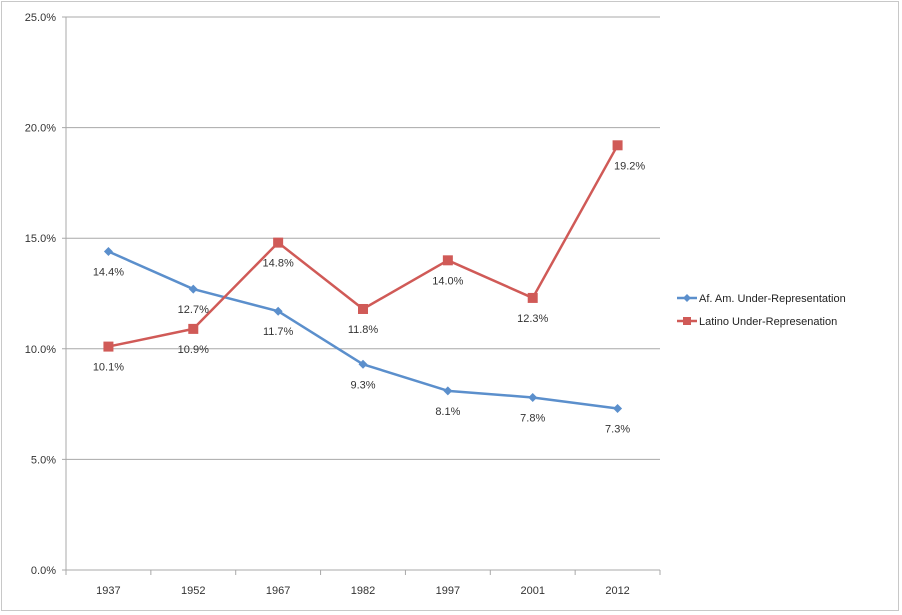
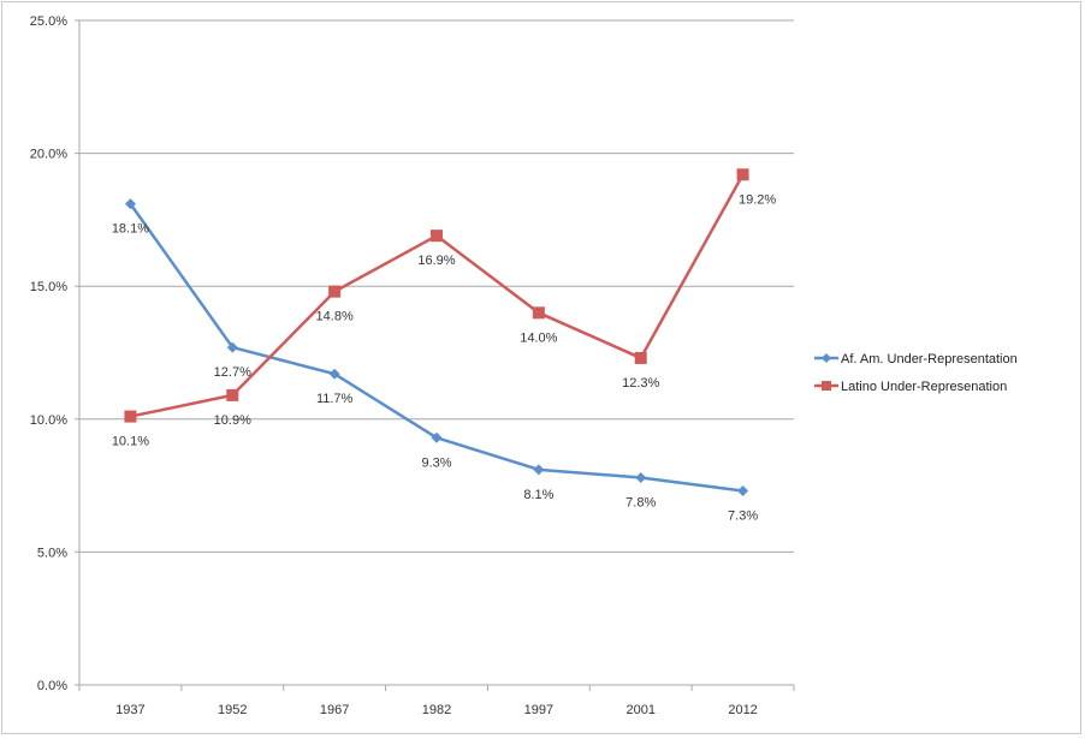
Af. Am. Under-Representation/1937: 14.4% -> 18.1%
Latino Under-Represenation/1982: 11.8% -> 16.9%
